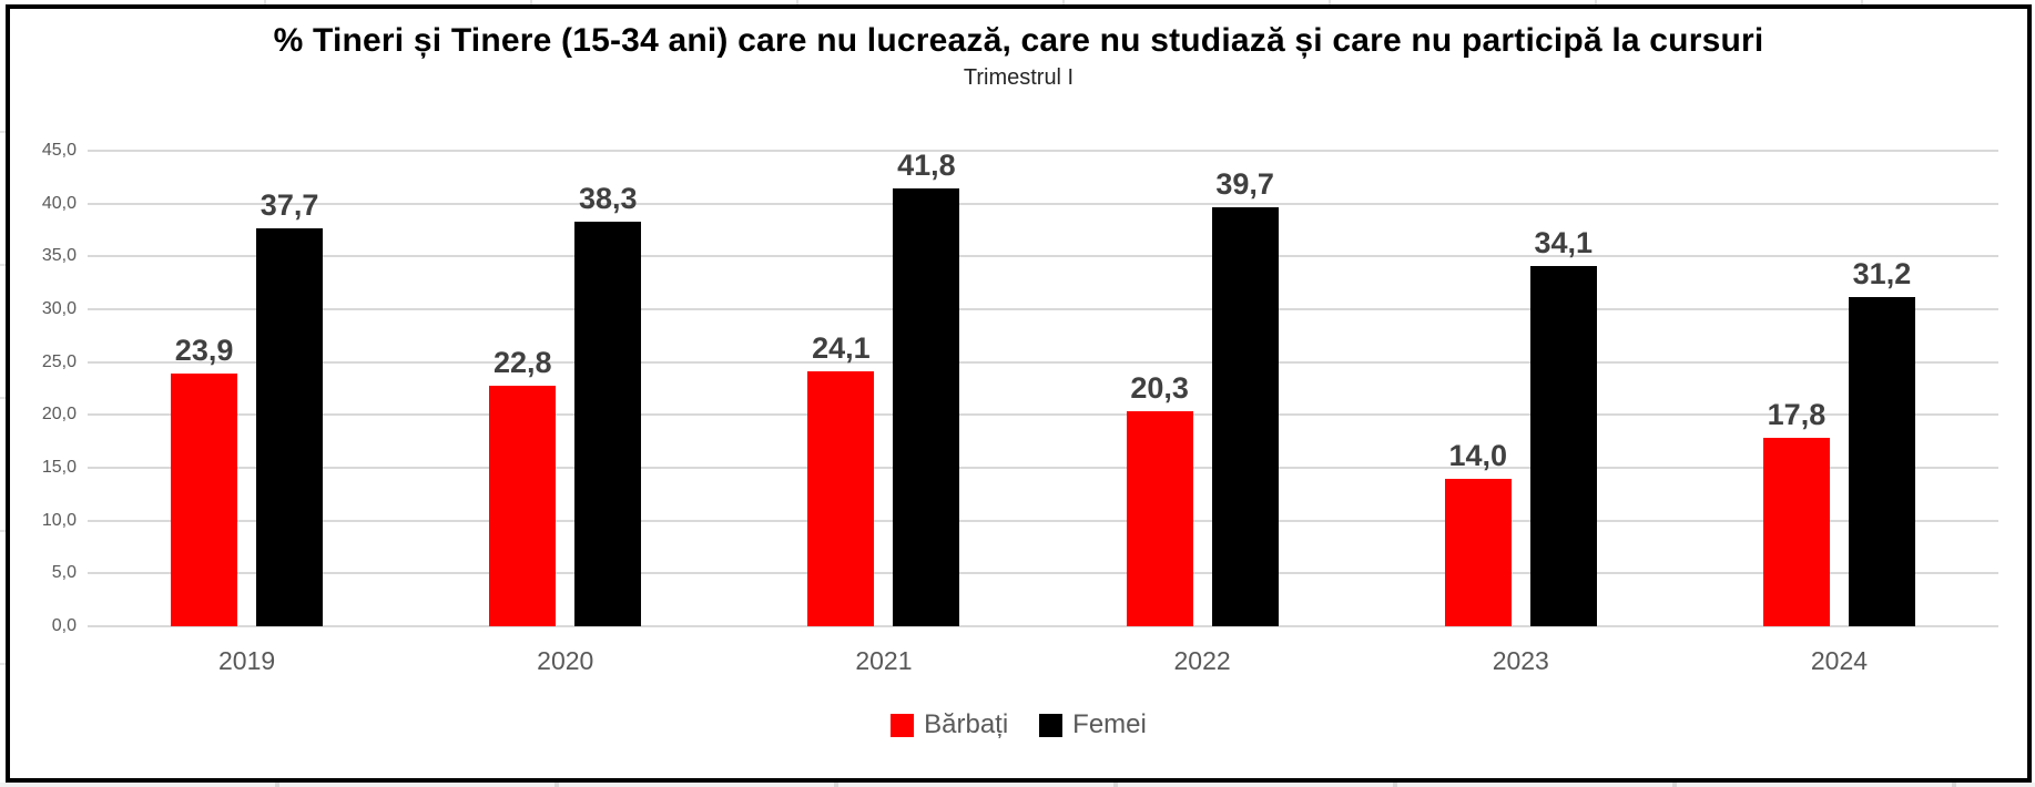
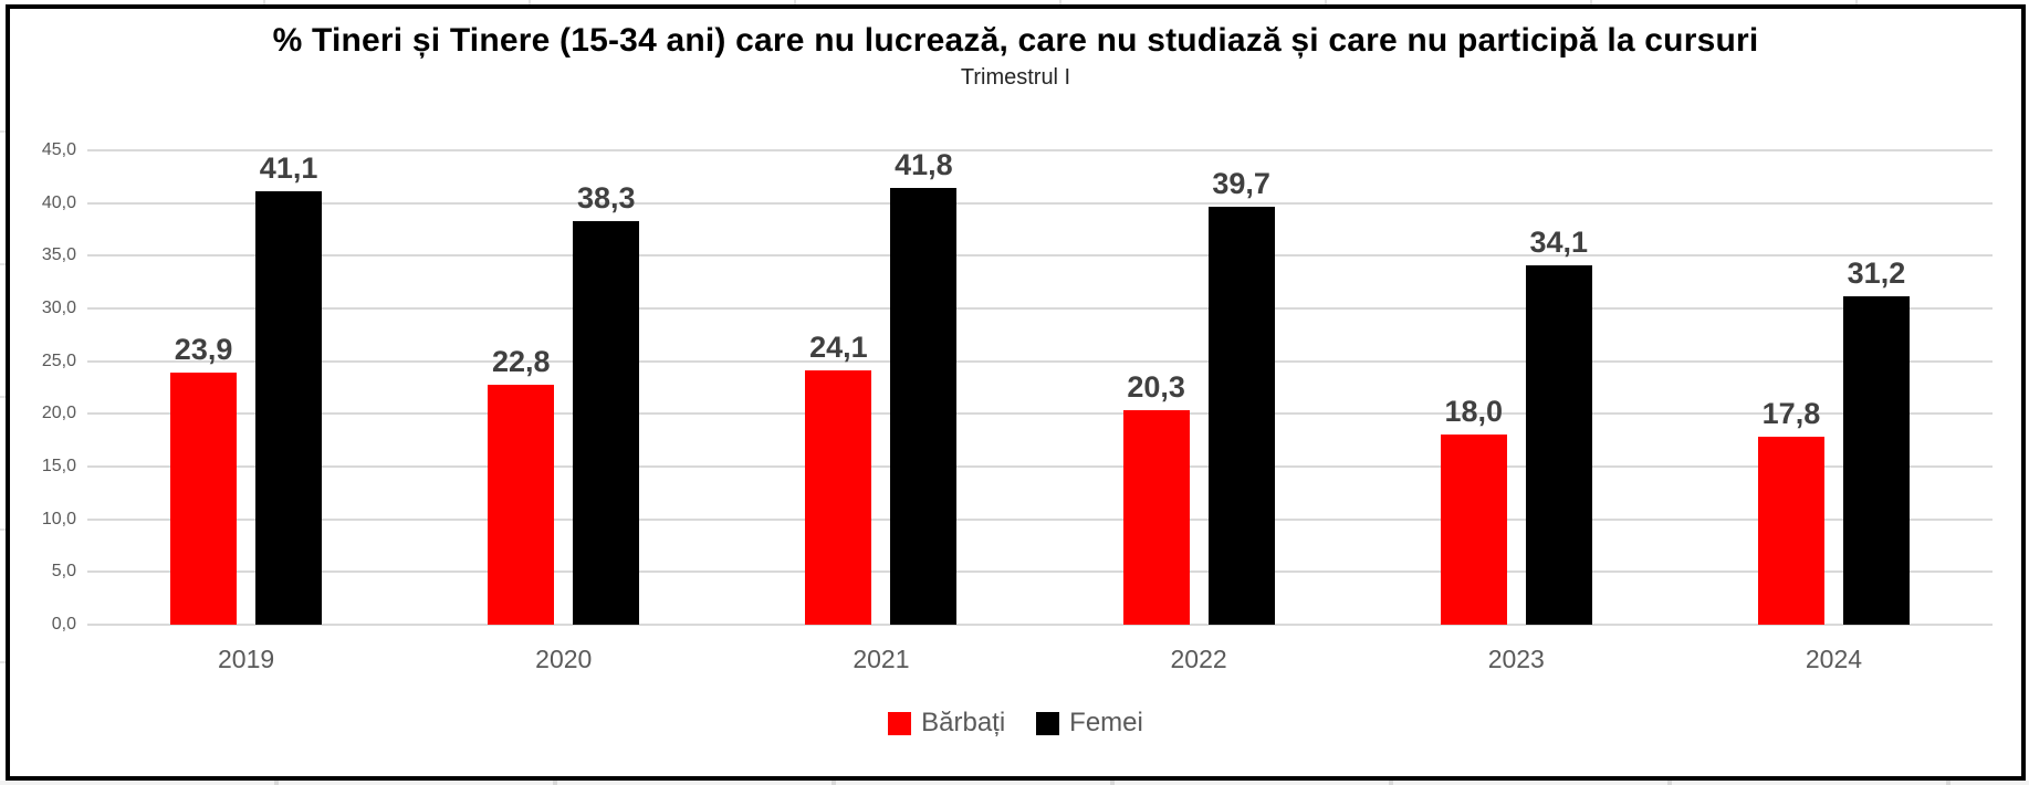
Femei/2019: 37,7 -> 41,1
Bărbați/2023: 14,0 -> 18,0
